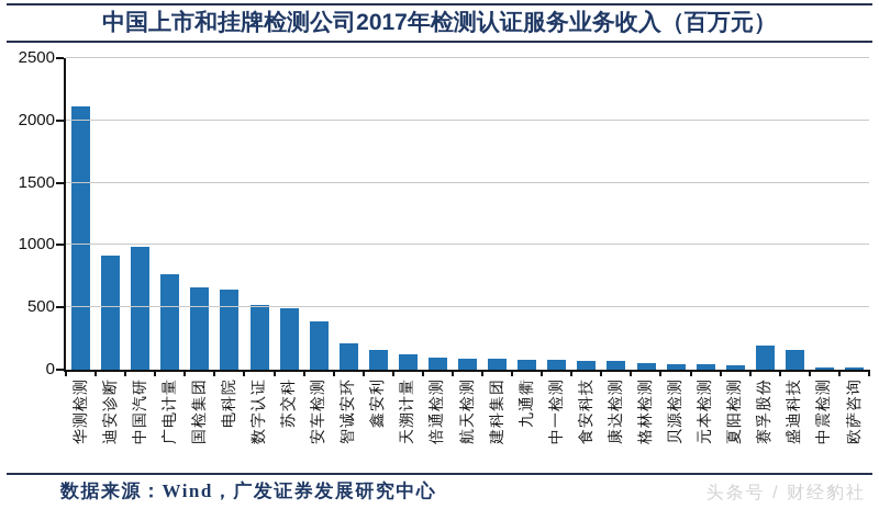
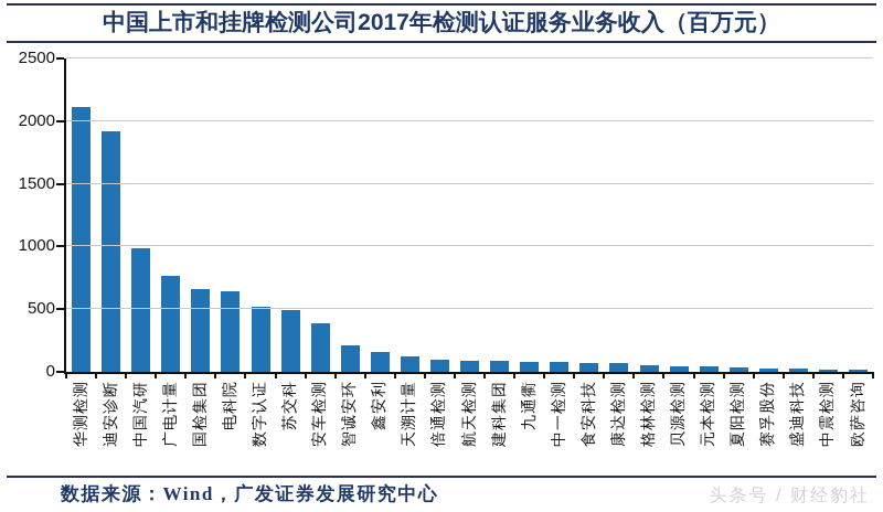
迪安诊断: 920 -> 1920
赛孚股份: 190 -> 30
盛迪科技: 160 -> 30
